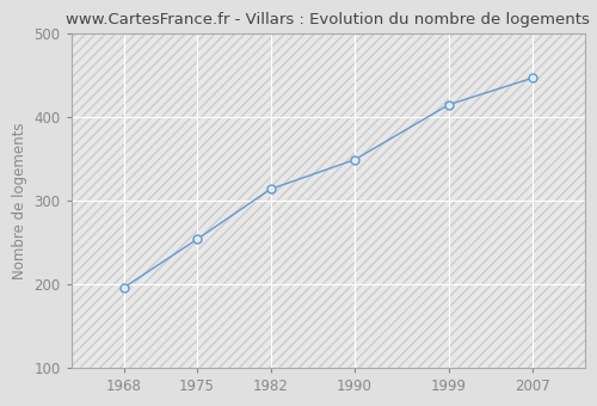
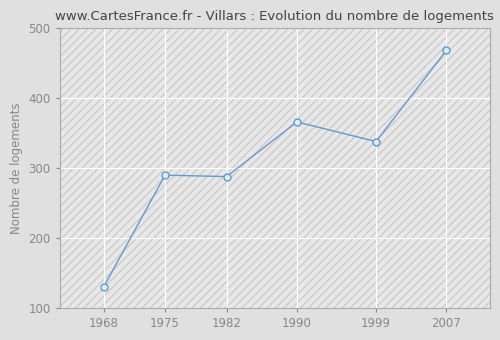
1968: 196 -> 130
1975: 254 -> 290
1982: 314 -> 288
1990: 349 -> 366
1999: 415 -> 338
2007: 447 -> 468
